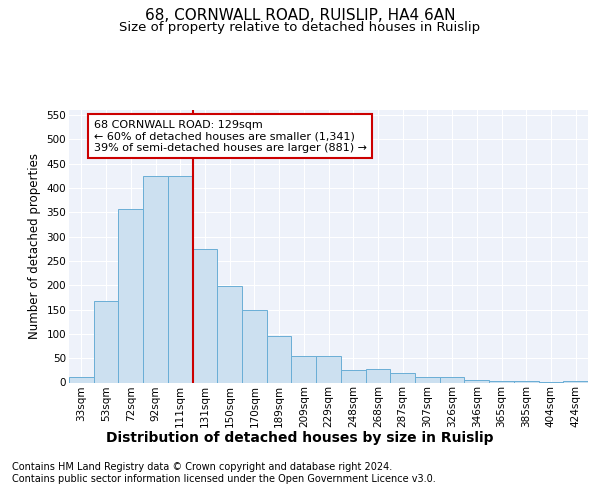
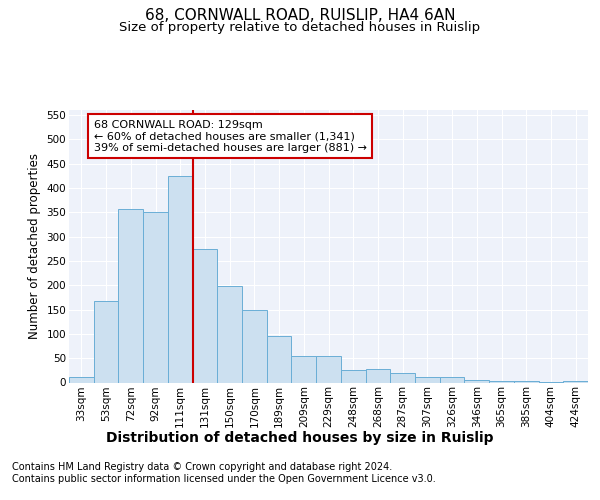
92sqm: 425 -> 350
